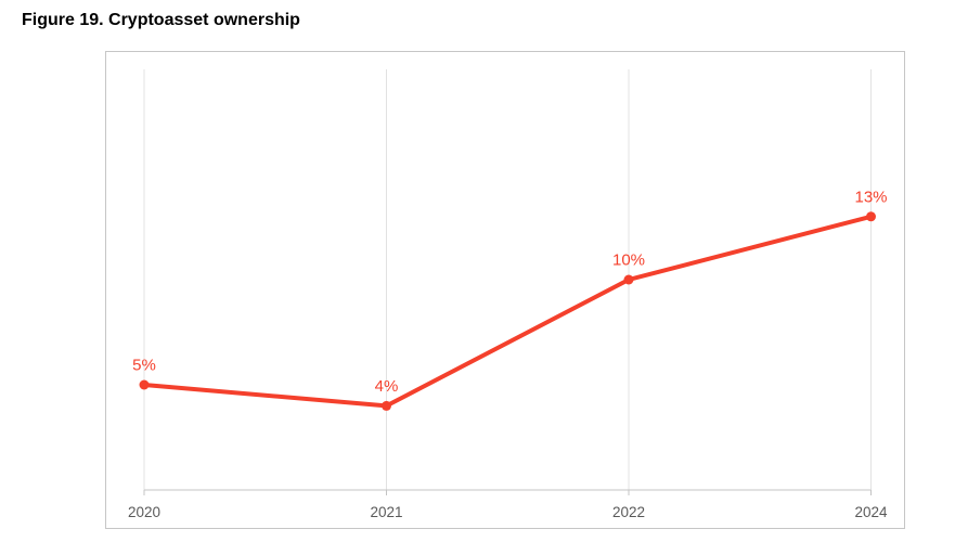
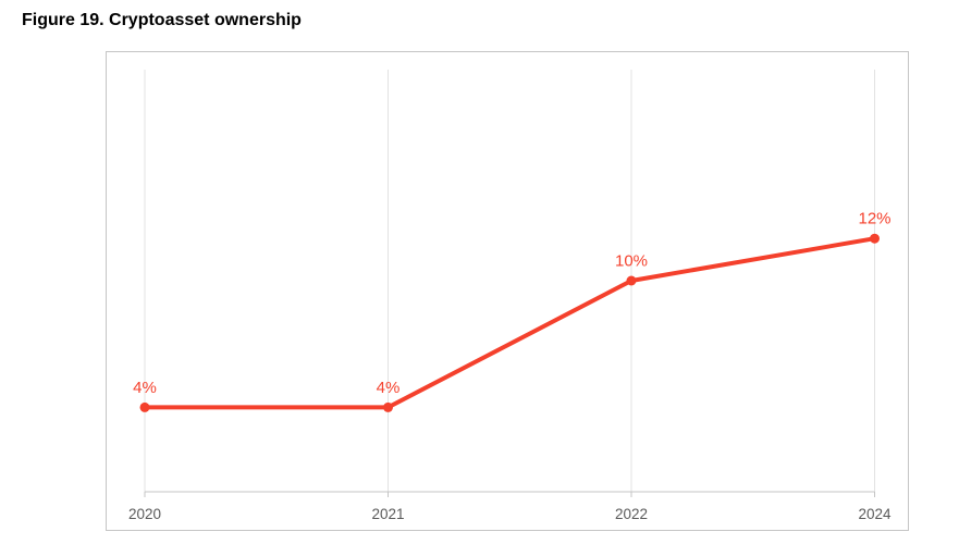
2020: 5% -> 4%
2024: 13% -> 12%
